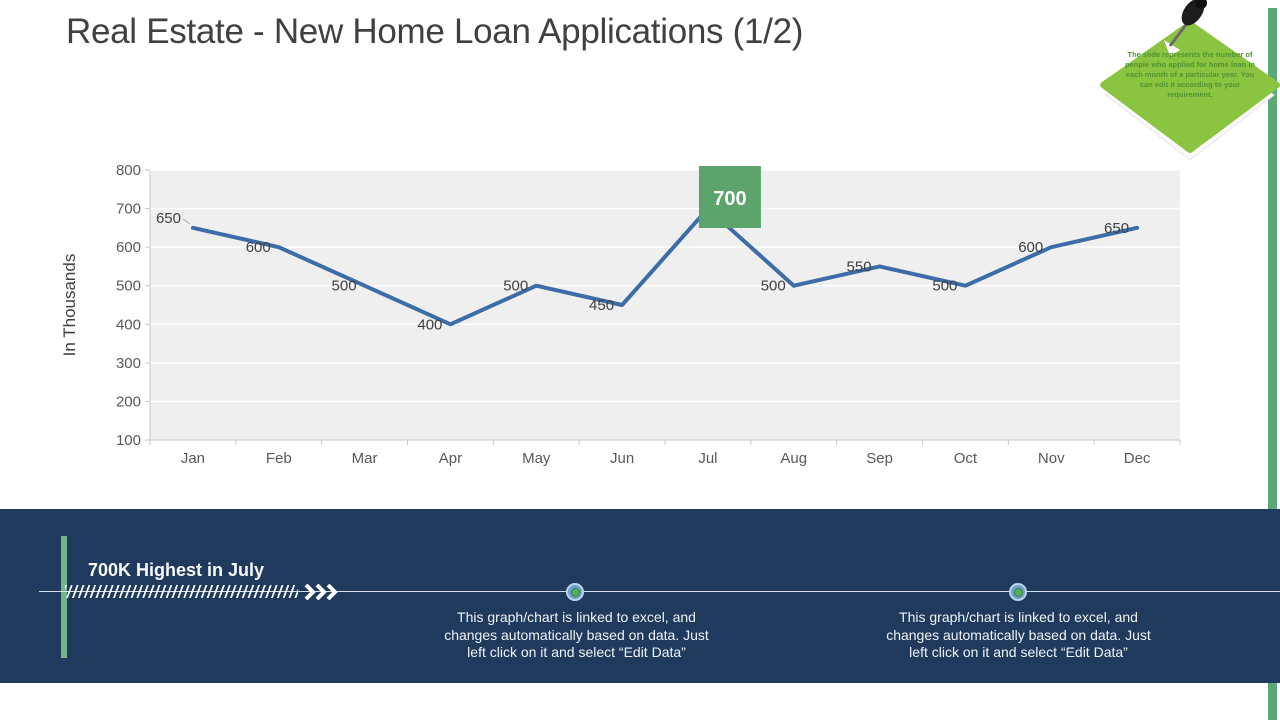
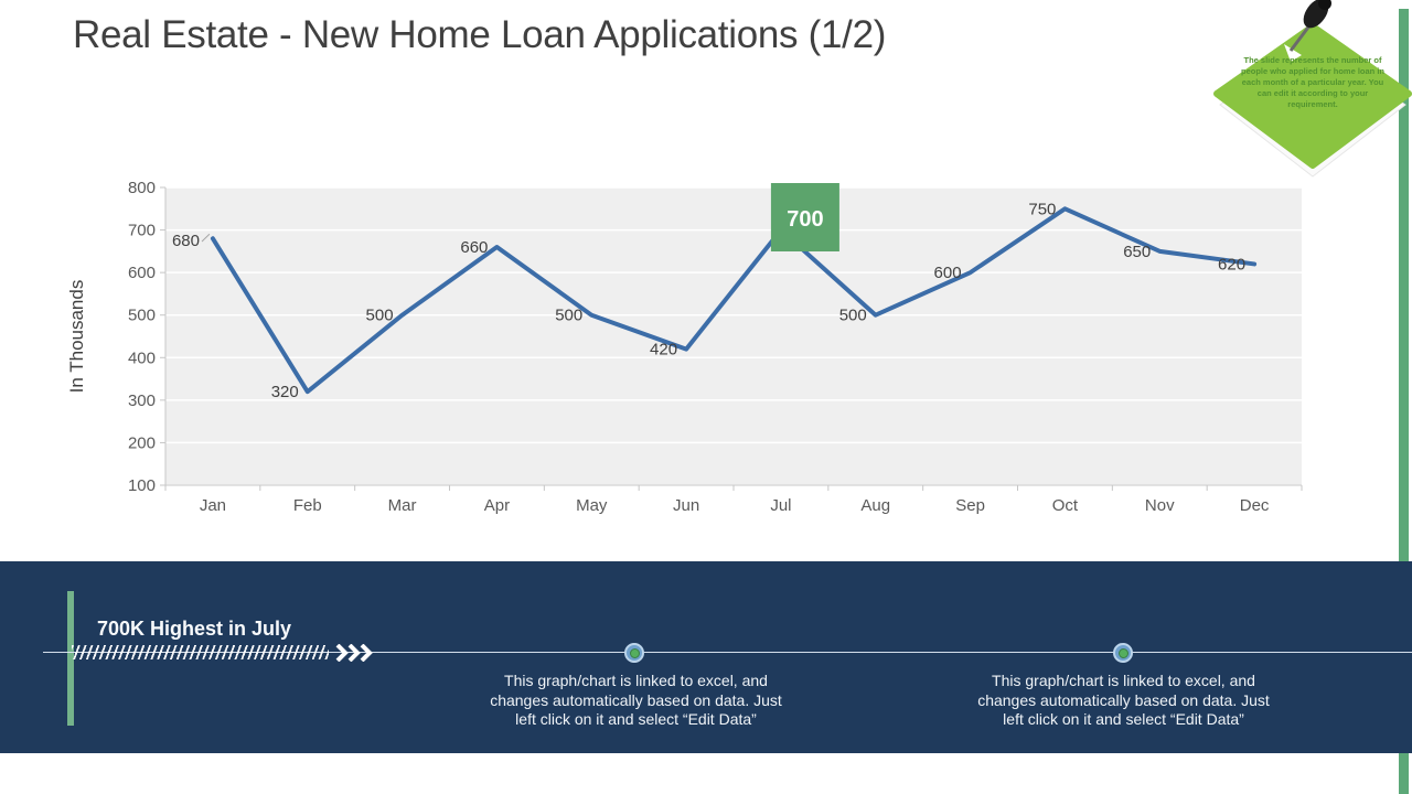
Jan: 650 -> 680
Feb: 600 -> 320
Apr: 400 -> 660
Jun: 450 -> 420
Sep: 550 -> 600
Oct: 500 -> 750
Nov: 600 -> 650
Dec: 650 -> 620
